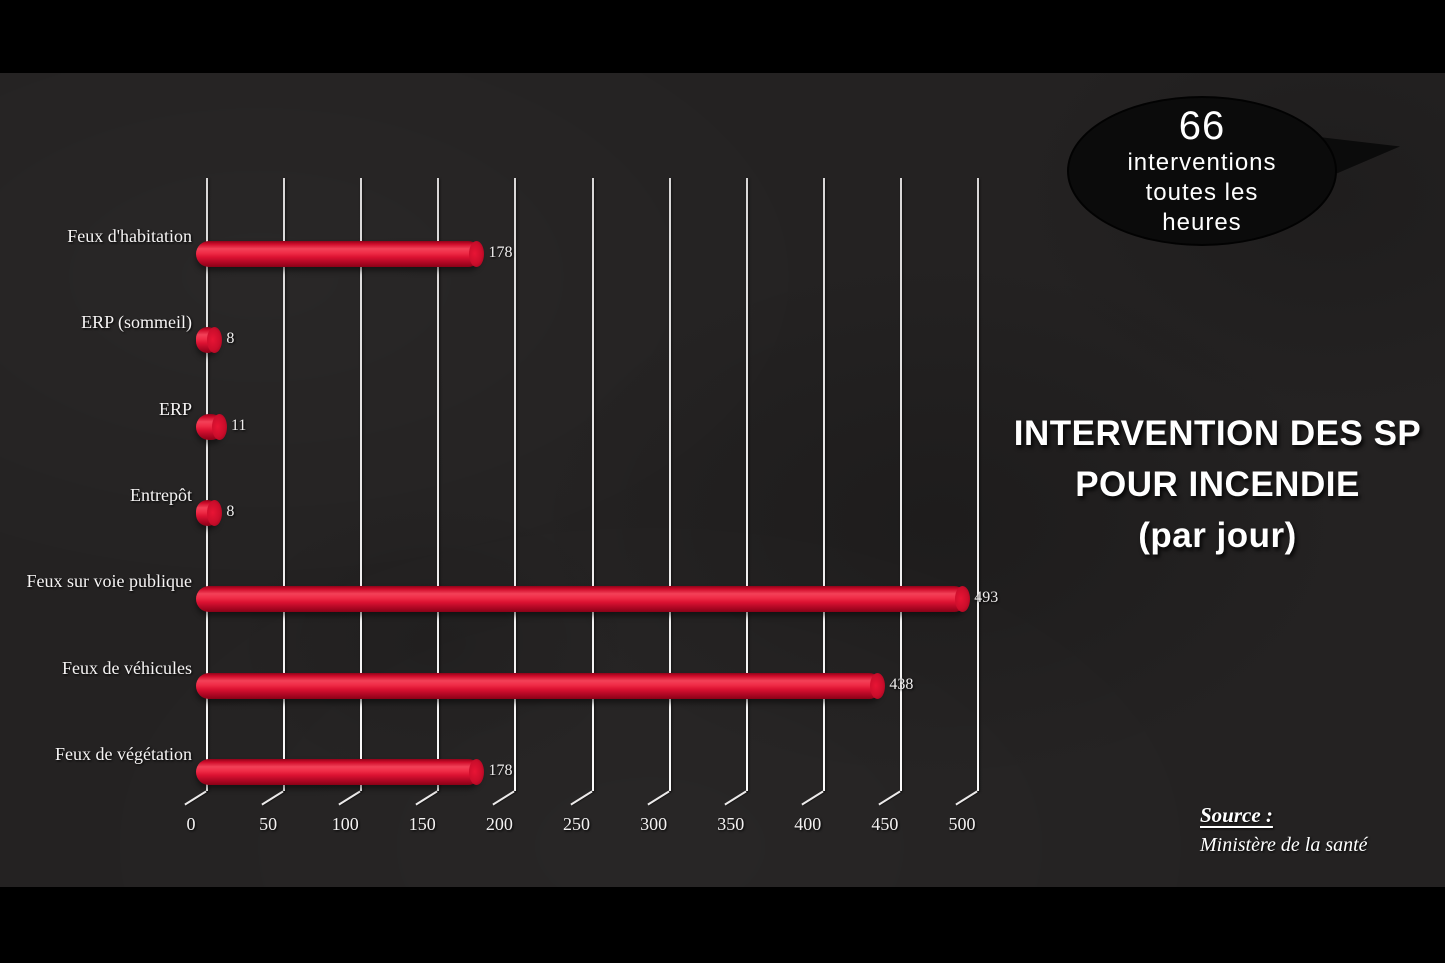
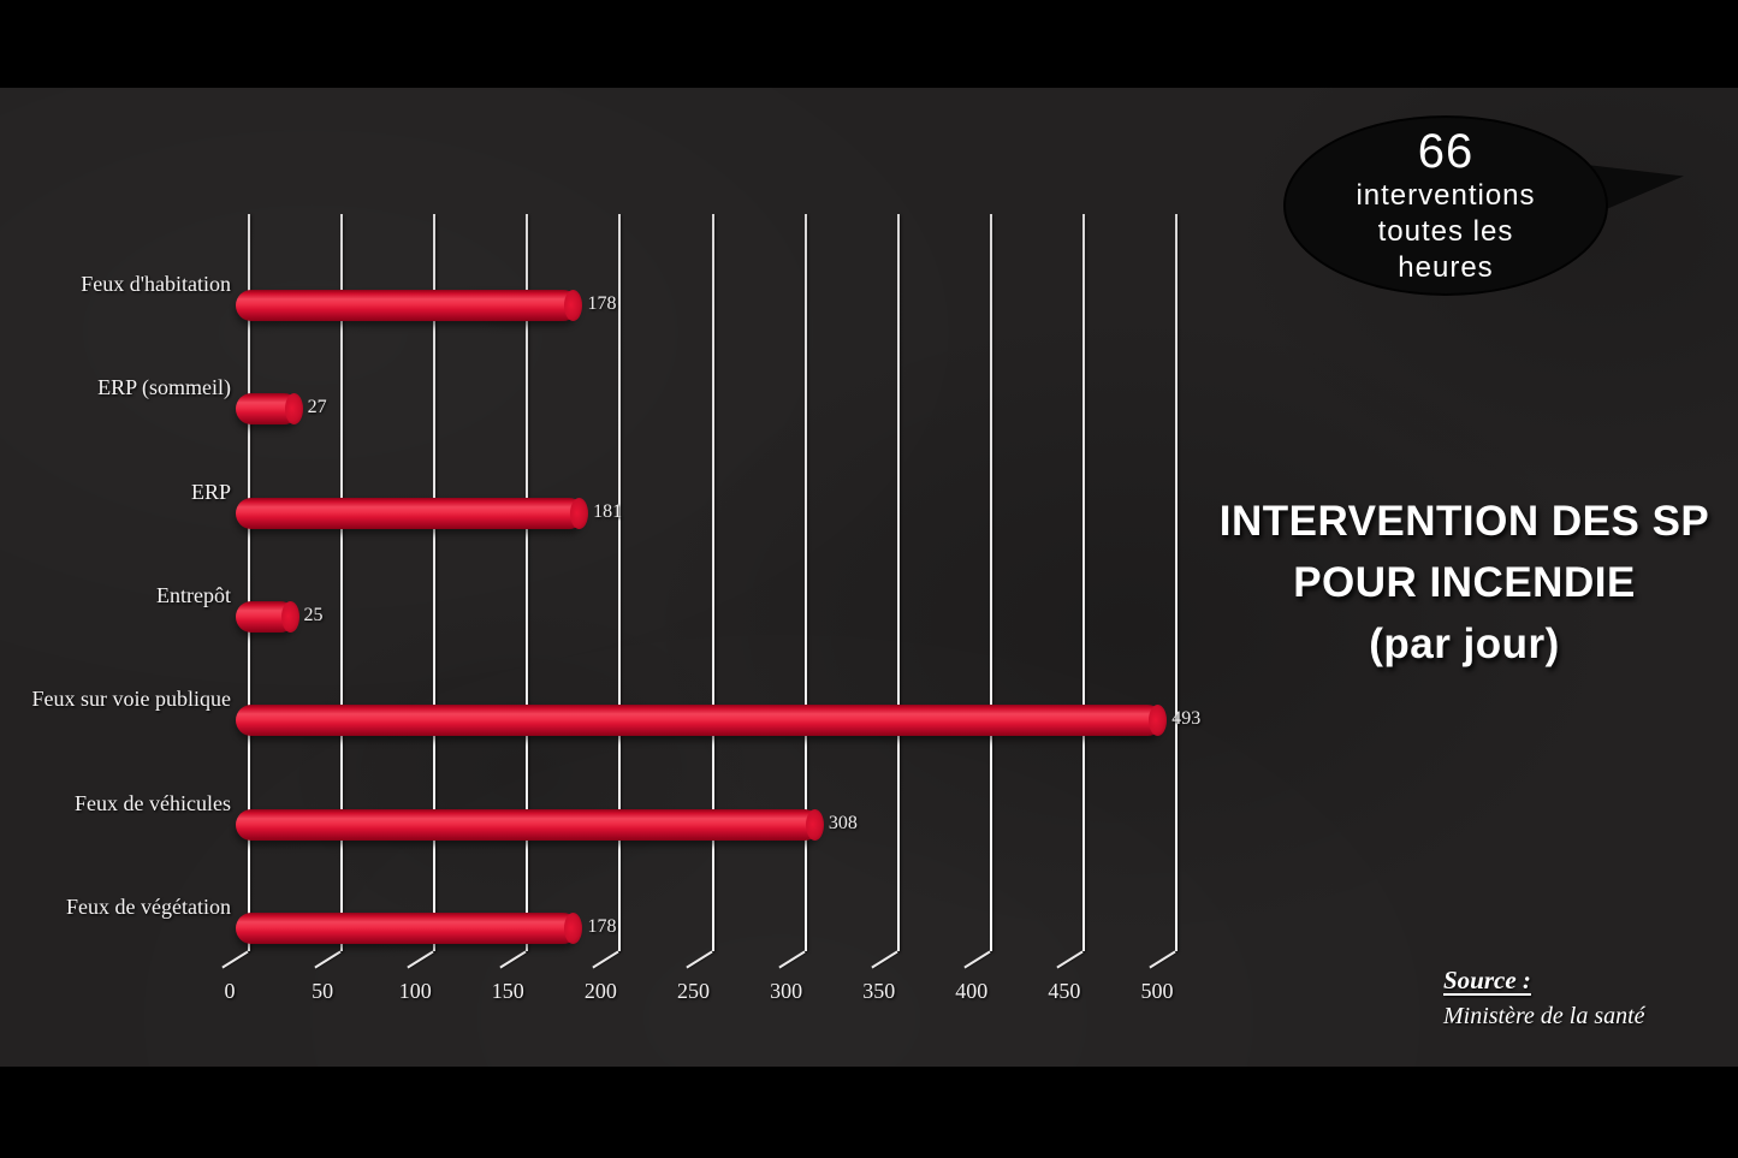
ERP (sommeil): 8 -> 27
ERP: 11 -> 181
Entrepôt: 8 -> 25
Feux de véhicules: 438 -> 308
